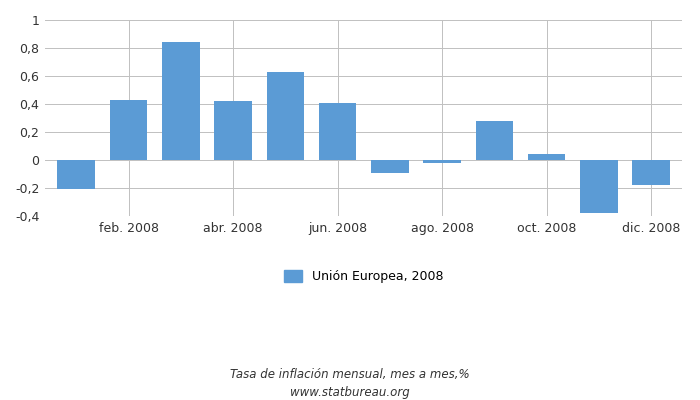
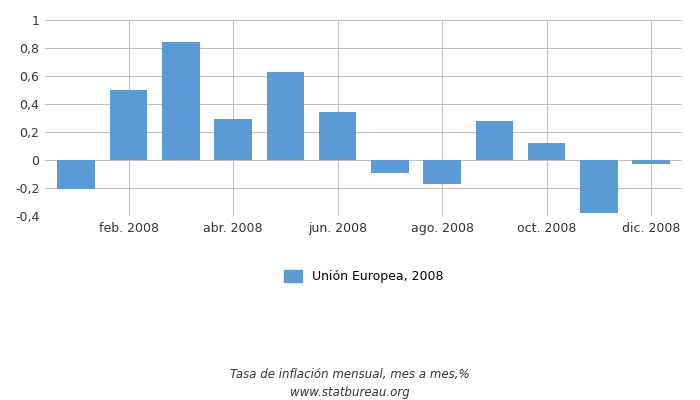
feb. 2008: 0,43 -> 0,50
abr. 2008: 0,42 -> 0,29
jun. 2008: 0,41 -> 0,34
ago. 2008: -0,02 -> -0,17
oct. 2008: 0,04 -> 0,12
dic. 2008: -0,18 -> -0,03
